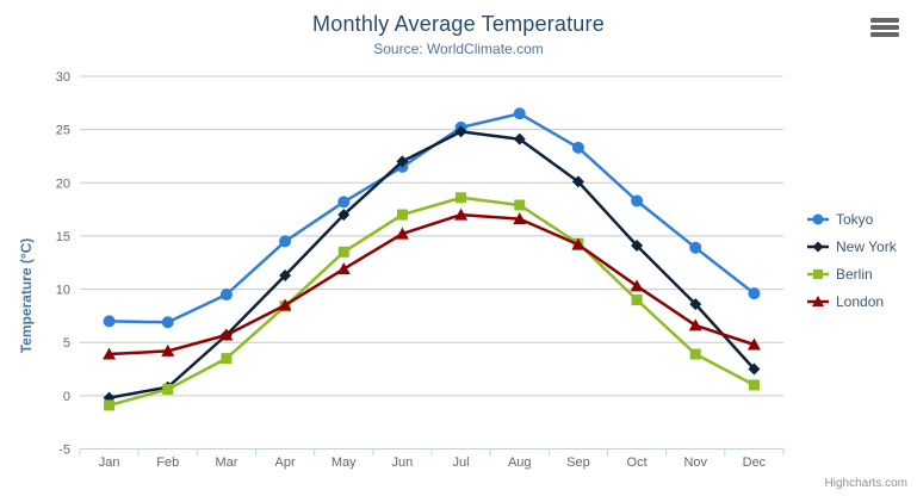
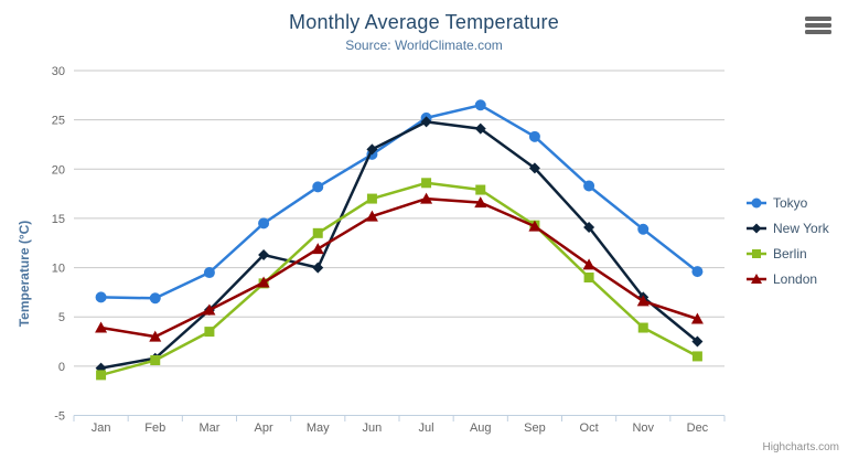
London/Feb: 4 -> 3
New York/May: 17 -> 10
New York/Nov: 9 -> 7
